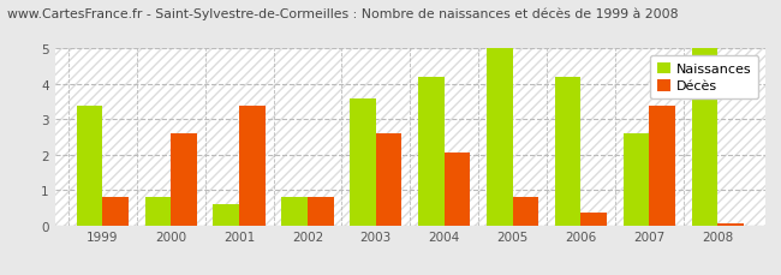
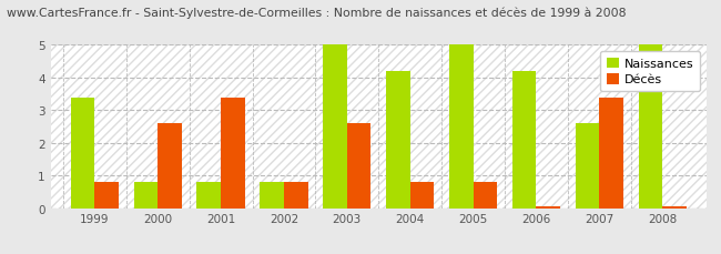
Naissances/2001: 0.6 -> 0.8
Naissances/2003: 3.6 -> 5.0
Décès/2004: 2.05 -> 0.80
Décès/2006: 0.35 -> 0.05
